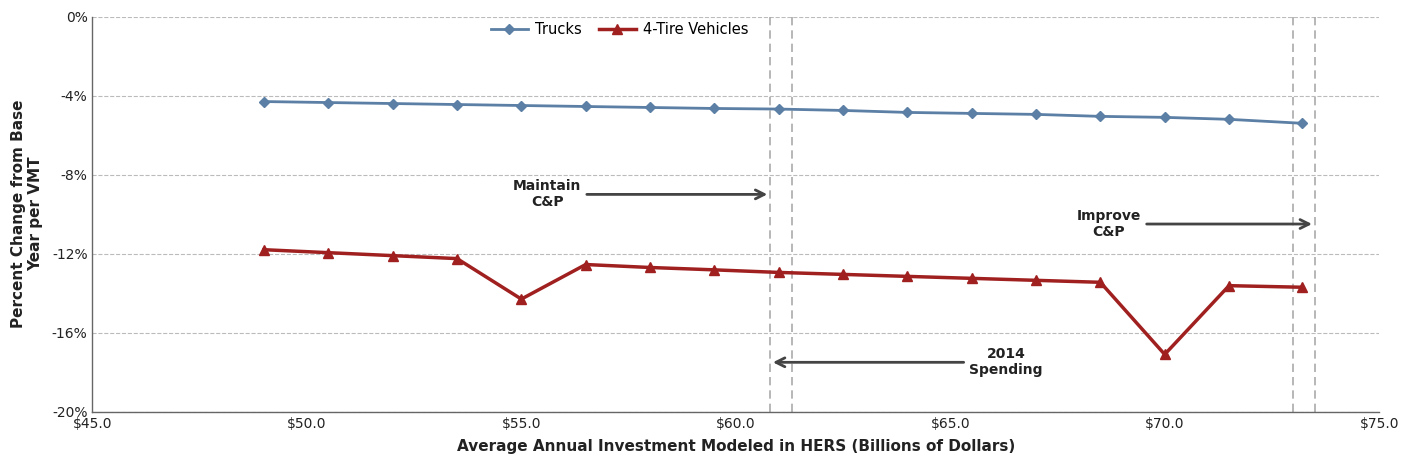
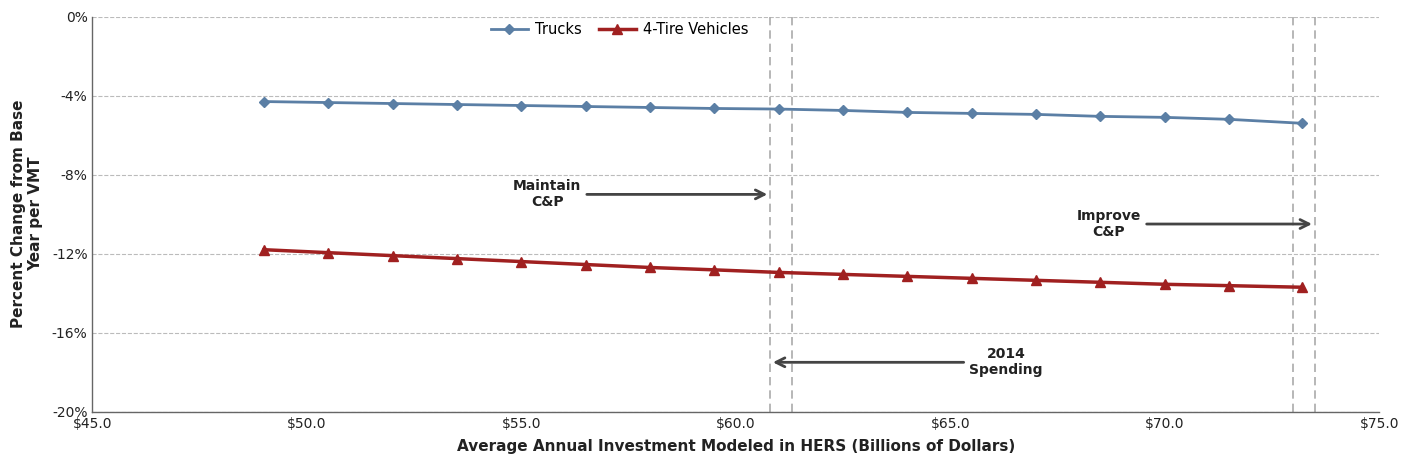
4-Tire Vehicles/$55.0: -14.3% -> -12.4%
4-Tire Vehicles/$70.0: -17.1% -> -13.6%
